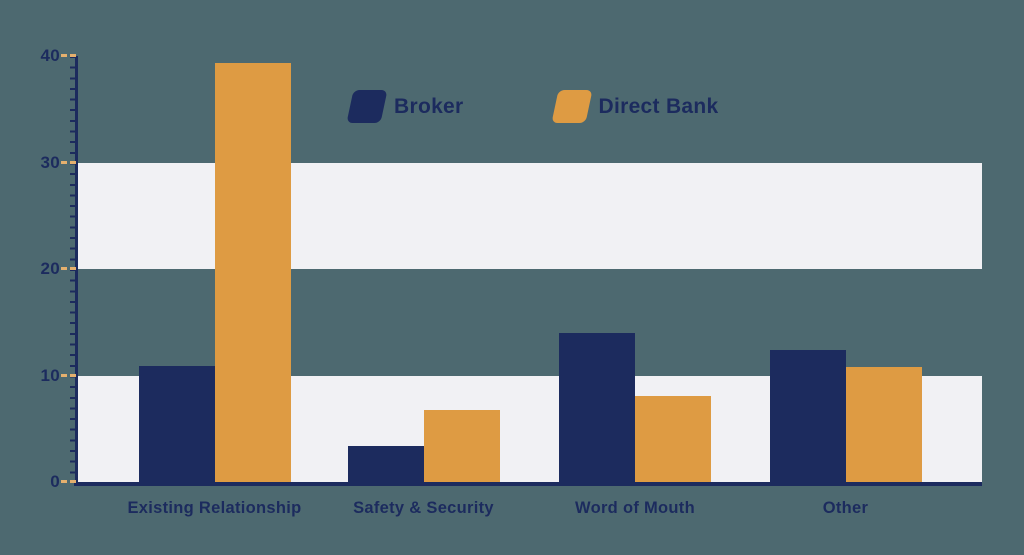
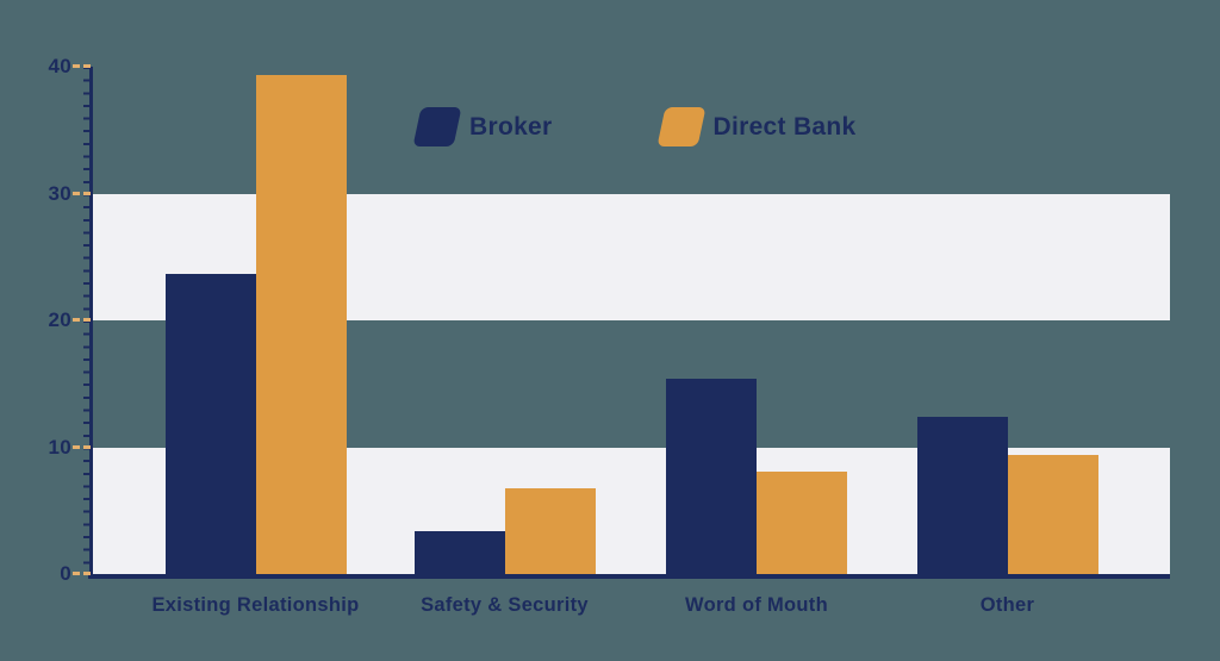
Broker/Existing Relationship: 10.9 -> 23.7
Broker/Word of Mouth: 14.0 -> 15.4
Direct Bank/Other: 10.8 -> 9.4
